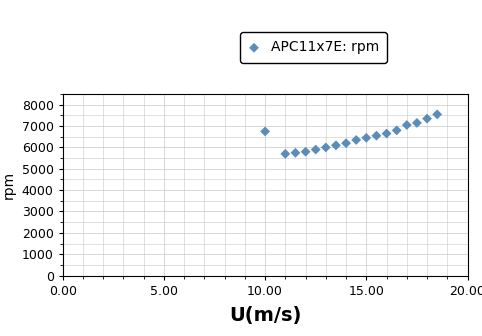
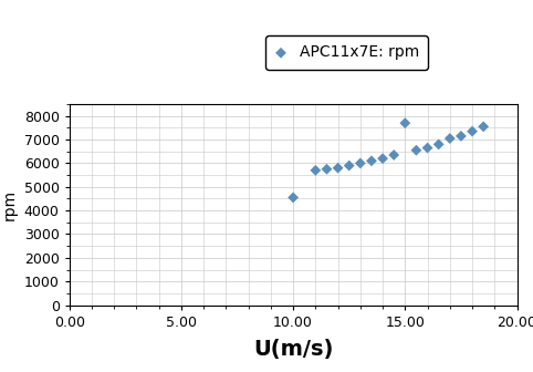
10.00: 6750 -> 4550
15.00: 6450 -> 7700
